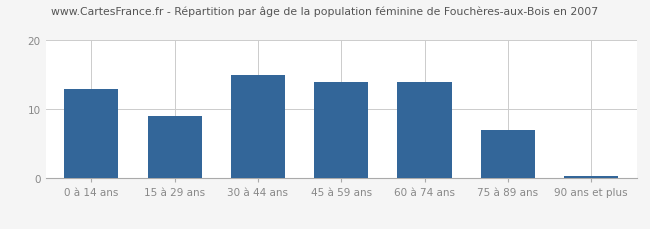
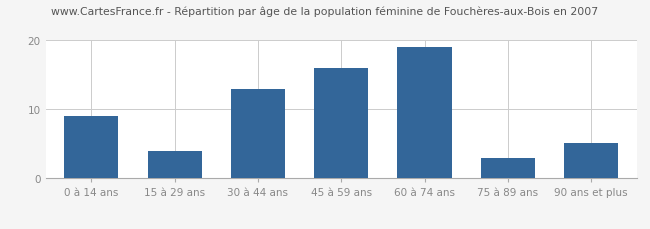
0 à 14 ans: 13.0 -> 9.0
15 à 29 ans: 9.0 -> 4.0
30 à 44 ans: 15.0 -> 13.0
45 à 59 ans: 14.0 -> 16.0
60 à 74 ans: 14.0 -> 19.0
75 à 89 ans: 7.0 -> 3.0
90 ans et plus: 0.3 -> 5.2
